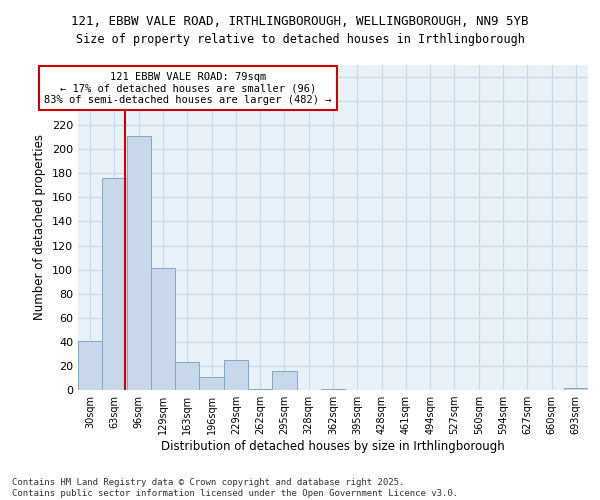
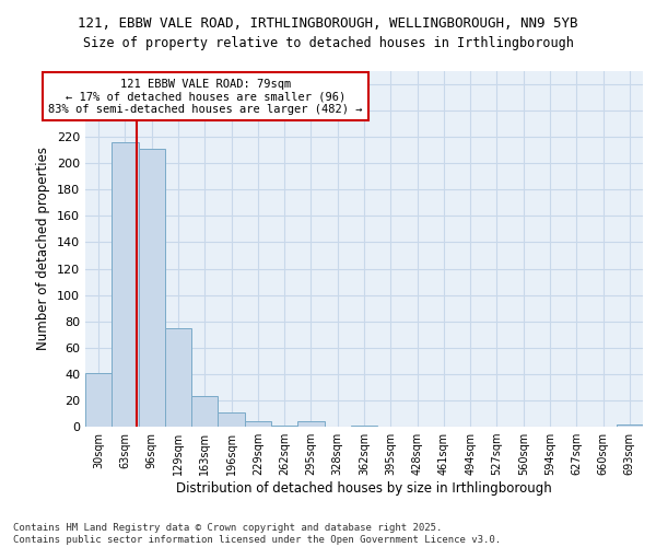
63sqm: 176 -> 216
129sqm: 101 -> 75
229sqm: 25 -> 4
295sqm: 16 -> 4
